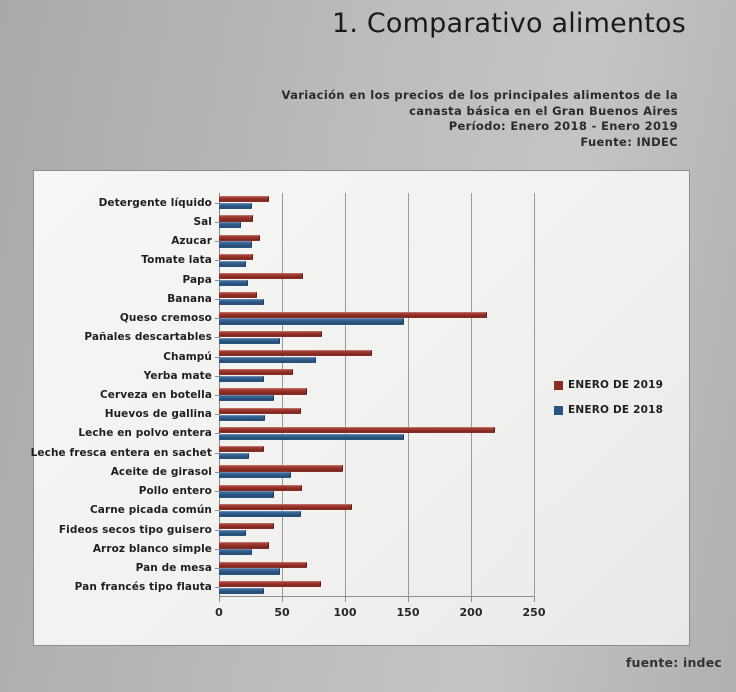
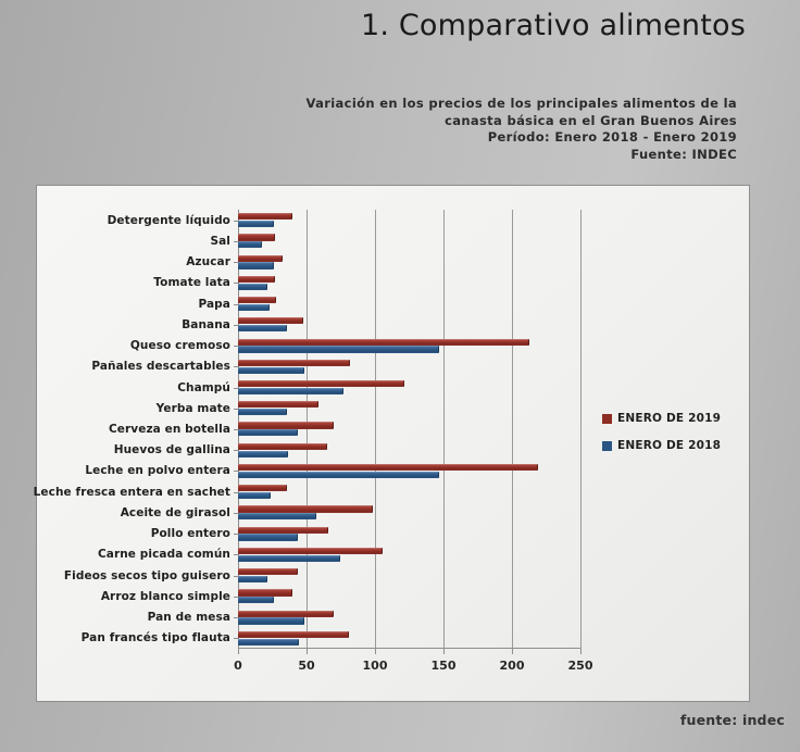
ENERO DE 2019/Papa: 66 -> 27
ENERO DE 2019/Banana: 29 -> 47
ENERO DE 2018/Carne picada común: 64 -> 74
ENERO DE 2018/Pan francés tipo flauta: 35 -> 44
